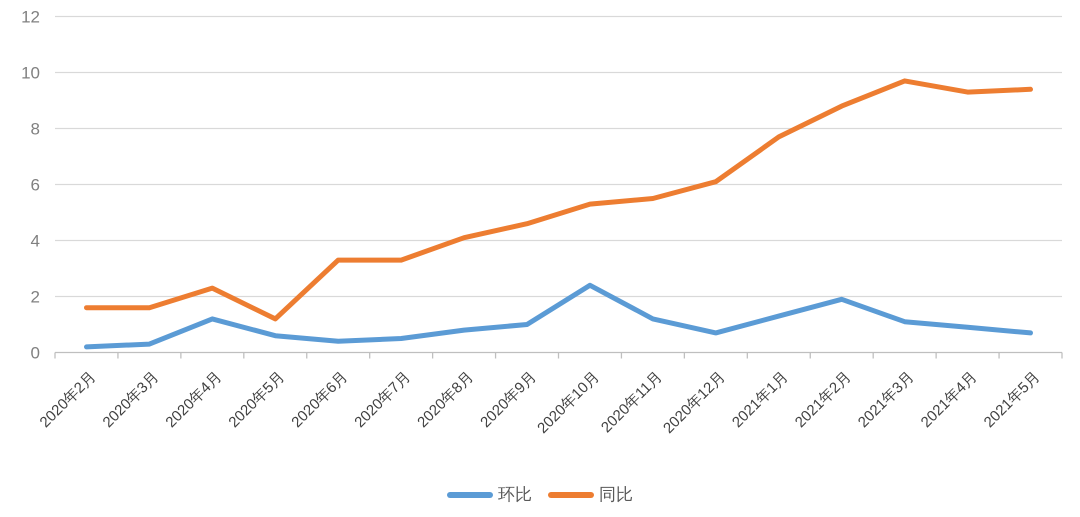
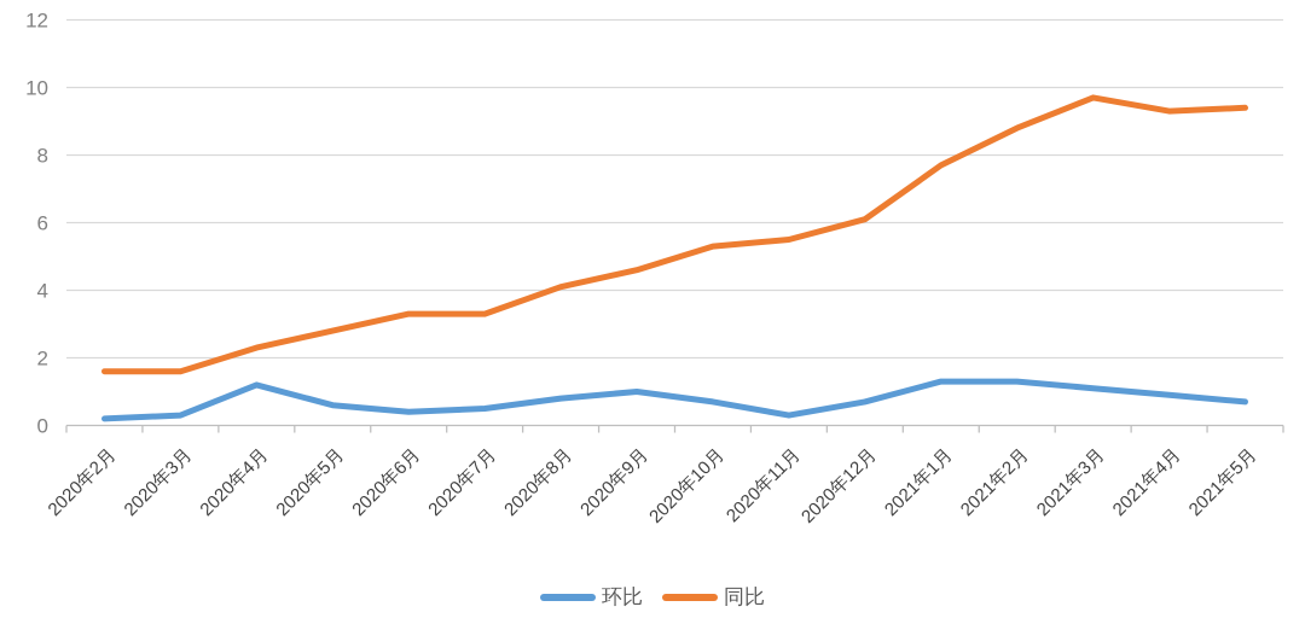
同比/2020年5月: 1.2 -> 2.8
环比/2020年10月: 2.4 -> 0.7
环比/2020年11月: 1.2 -> 0.3
环比/2021年2月: 1.9 -> 1.3
